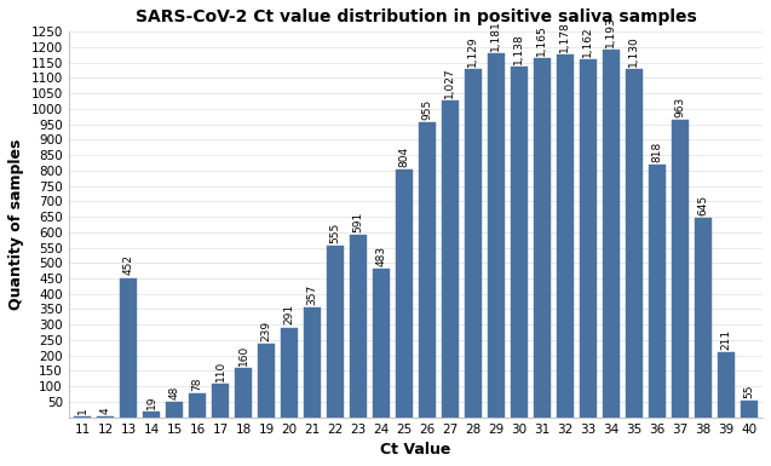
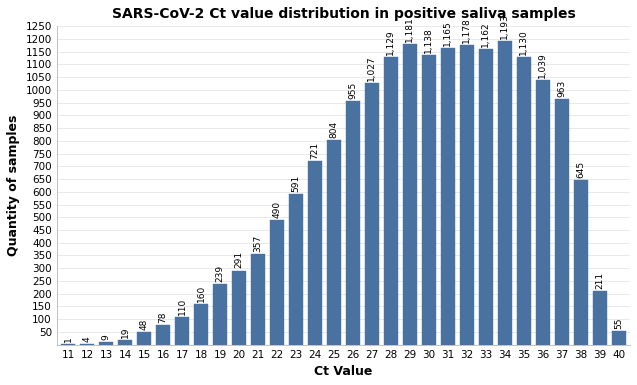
13: 452 -> 9
22: 555 -> 490
24: 483 -> 721
36: 818 -> 1,039
